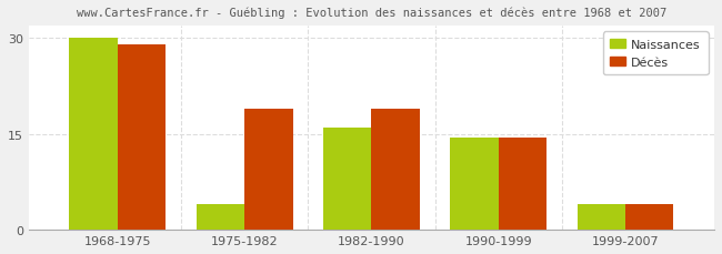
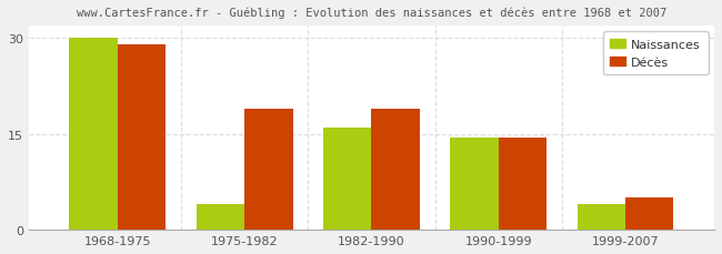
Décès/1999-2007: 4.0 -> 5.0
